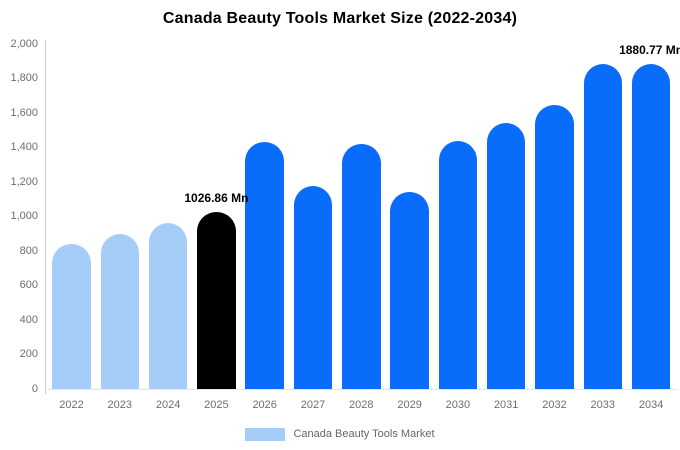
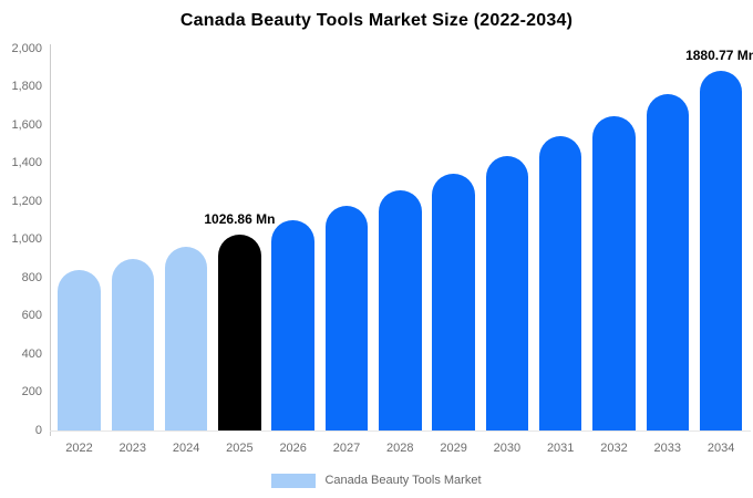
2026: 1430 -> 1100
2028: 1420 -> 1260
2029: 1140 -> 1340
2033: 1880 -> 1760
